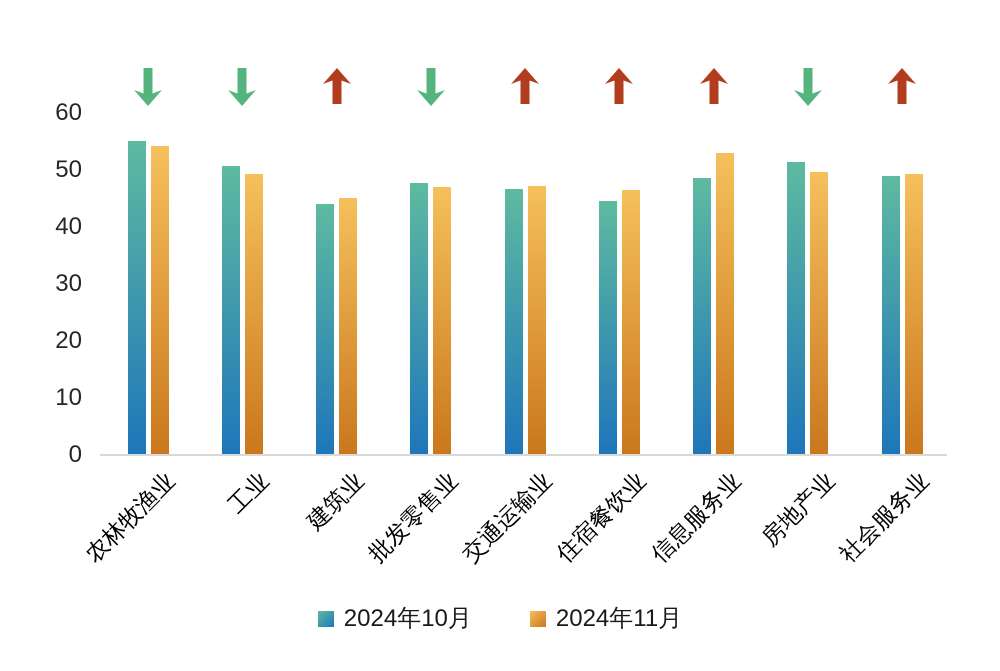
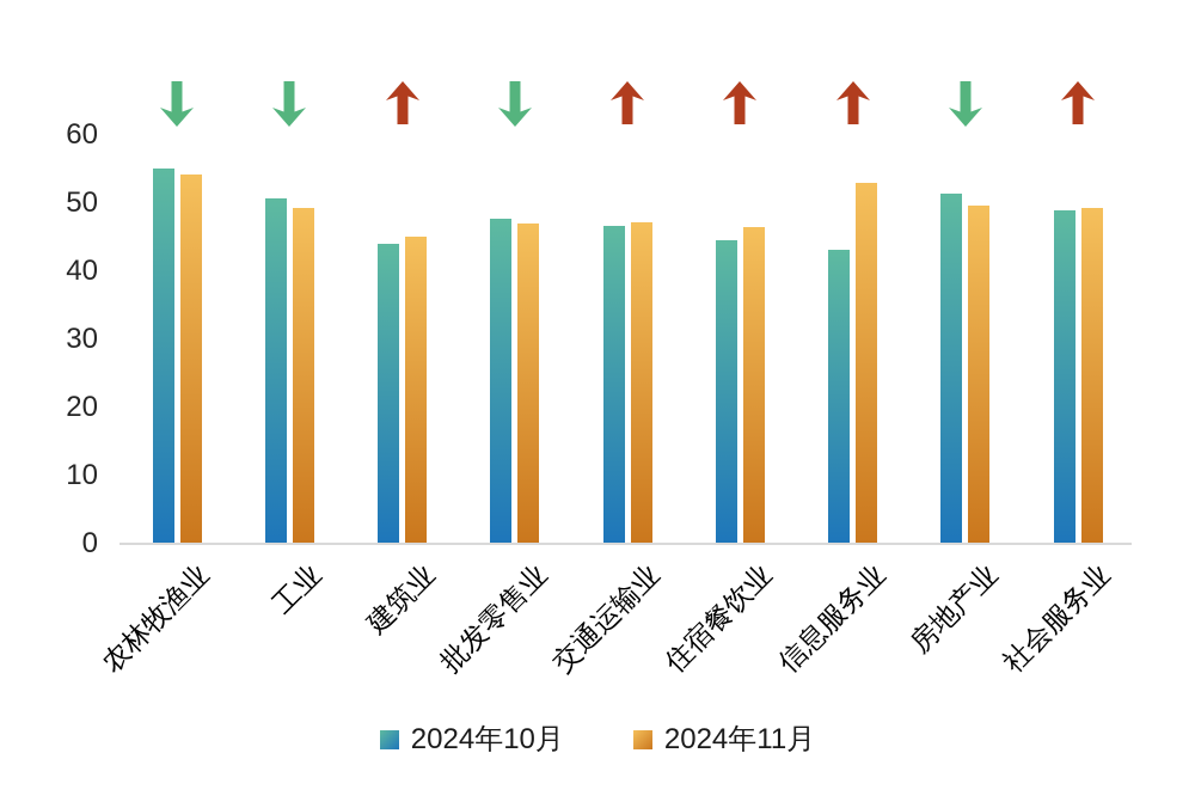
2024年10月/信息服务业: 48 -> 43
